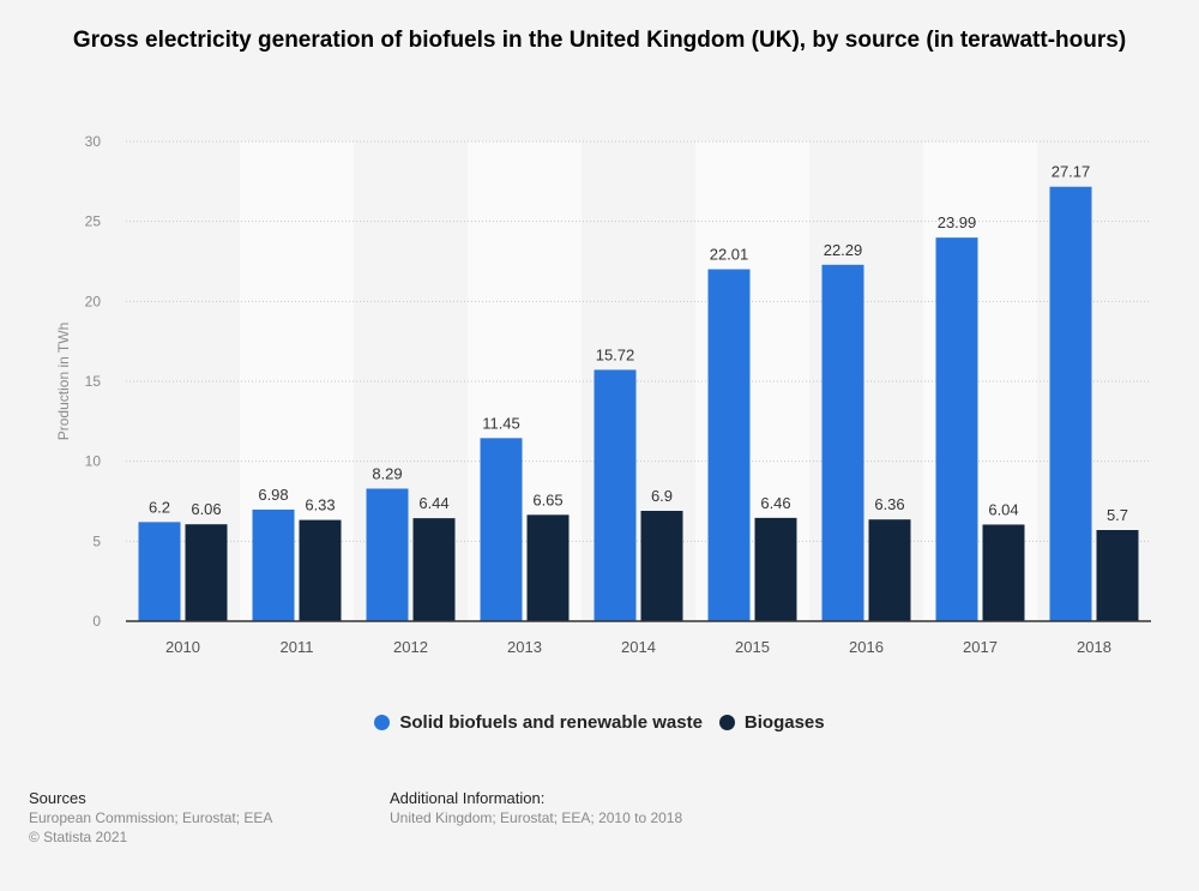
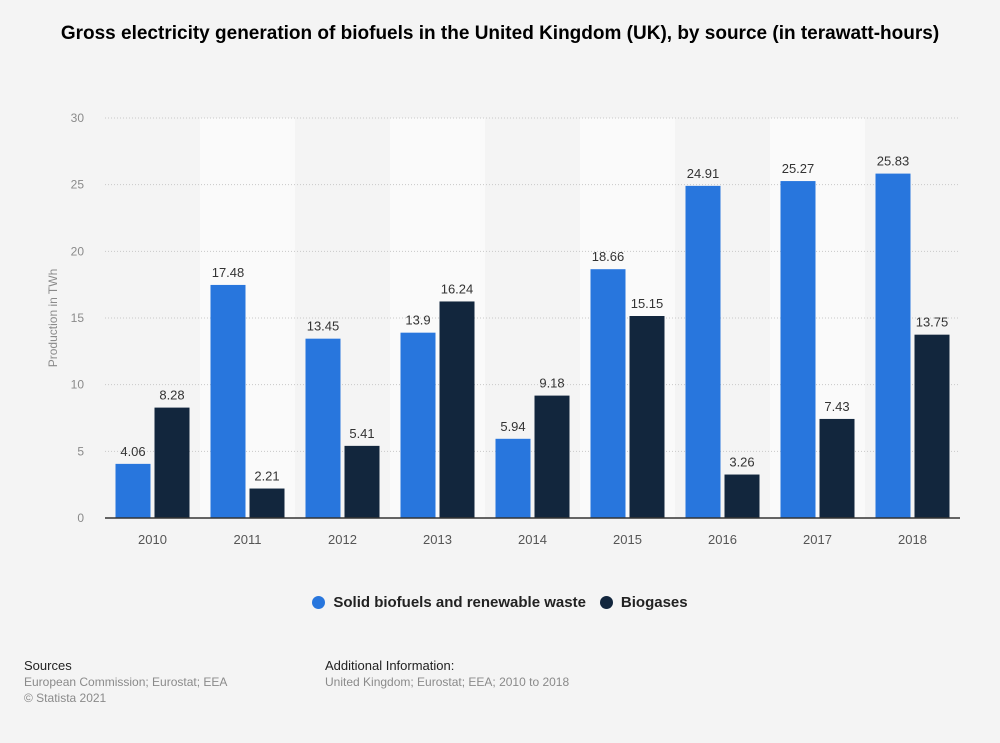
Solid biofuels and renewable waste/2010: 6.2 -> 4.06
Biogases/2010: 6.06 -> 8.28
Solid biofuels and renewable waste/2011: 6.98 -> 17.48
Biogases/2011: 6.33 -> 2.21
Solid biofuels and renewable waste/2012: 8.29 -> 13.45
Biogases/2012: 6.44 -> 5.41
Solid biofuels and renewable waste/2013: 11.45 -> 13.9
Biogases/2013: 6.65 -> 16.24
Solid biofuels and renewable waste/2014: 15.72 -> 5.94
Biogases/2014: 6.9 -> 9.18
Solid biofuels and renewable waste/2015: 22.01 -> 18.66
Biogases/2015: 6.46 -> 15.15
Solid biofuels and renewable waste/2016: 22.29 -> 24.91
Biogases/2016: 6.36 -> 3.26
Solid biofuels and renewable waste/2017: 23.99 -> 25.27
Biogases/2017: 6.04 -> 7.43
Solid biofuels and renewable waste/2018: 27.17 -> 25.83
Biogases/2018: 5.7 -> 13.75
